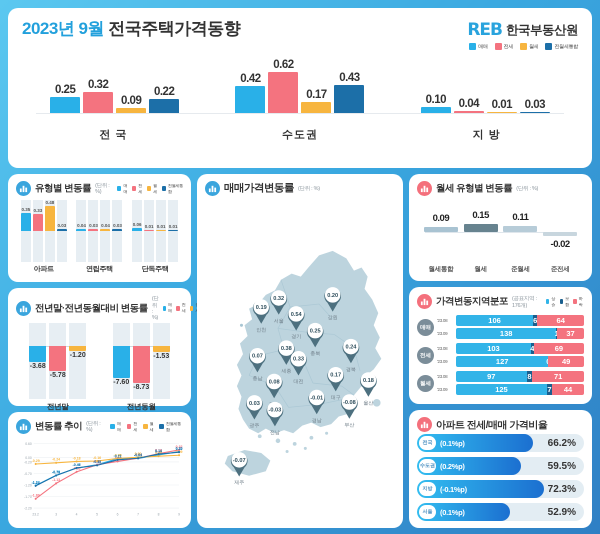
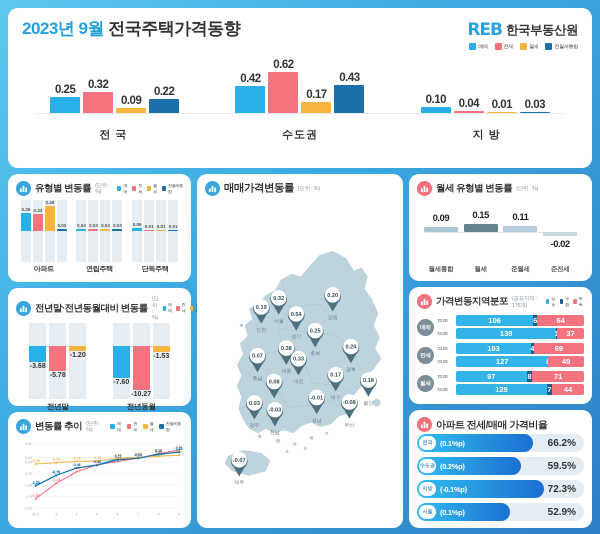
전년말·전년동월대비 변동률/전세/전년동월: -8.73 -> -10.27
